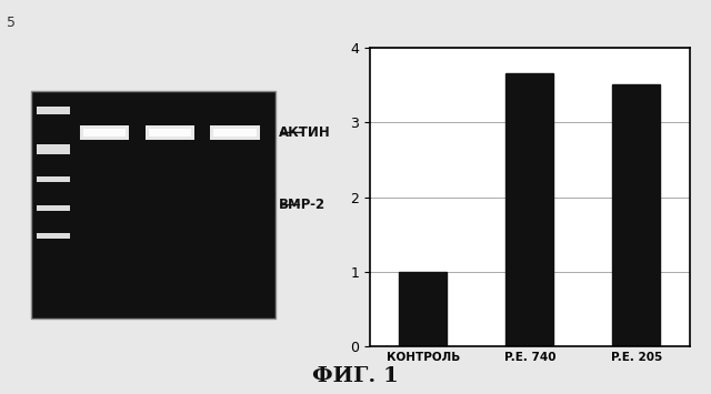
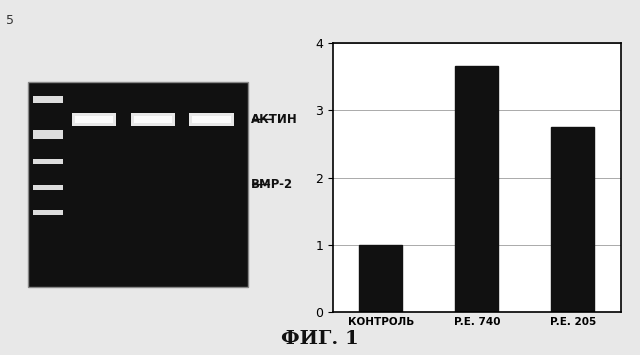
P.E. 205: 3.50 -> 2.75
